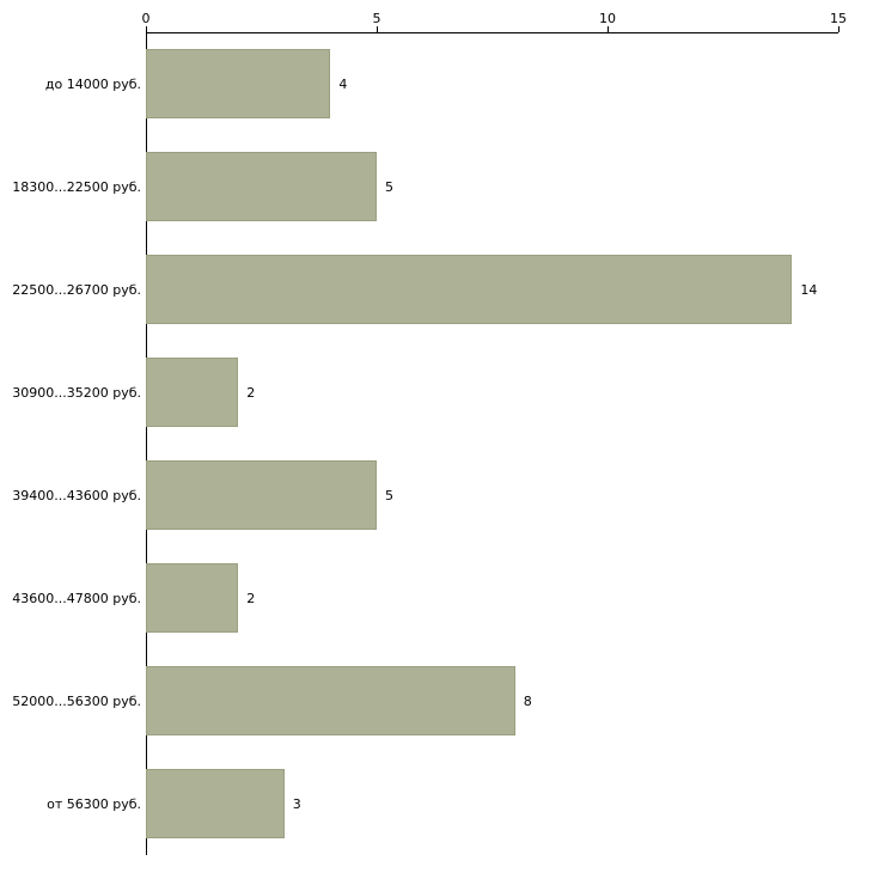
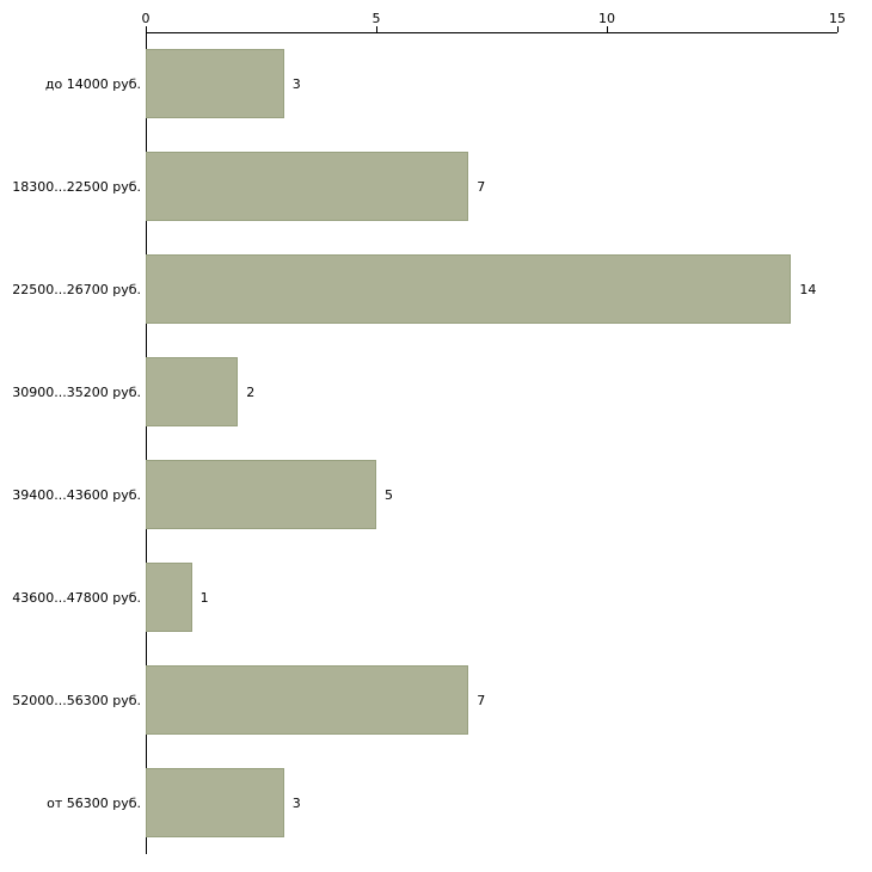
до 14000 руб.: 4 -> 3
18300...22500 руб.: 5 -> 7
43600...47800 руб.: 2 -> 1
52000...56300 руб.: 8 -> 7
